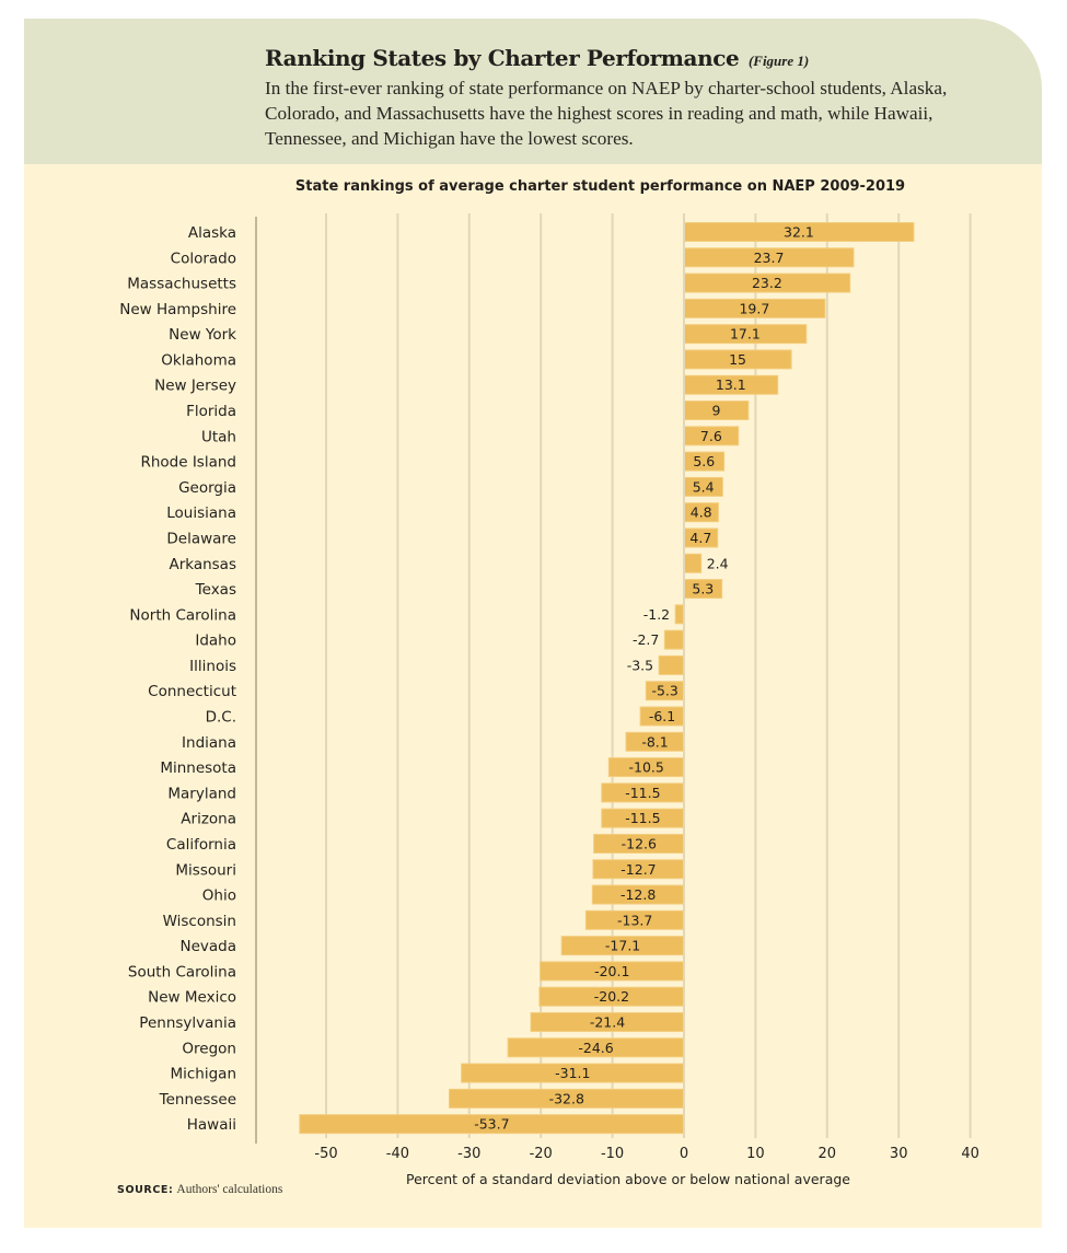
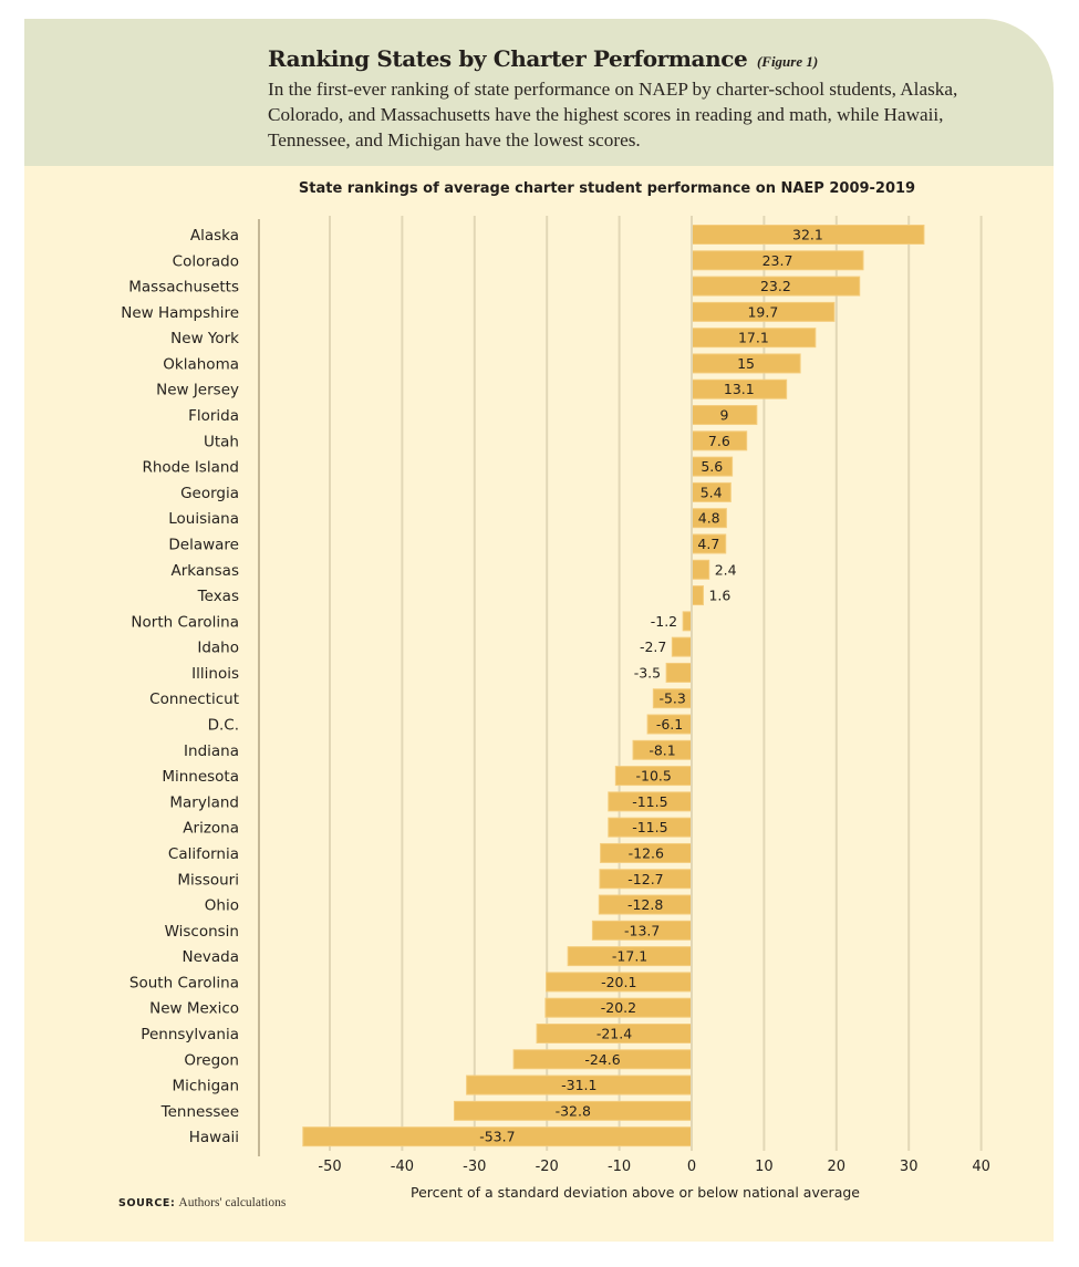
Texas: 5.3 -> 1.6
